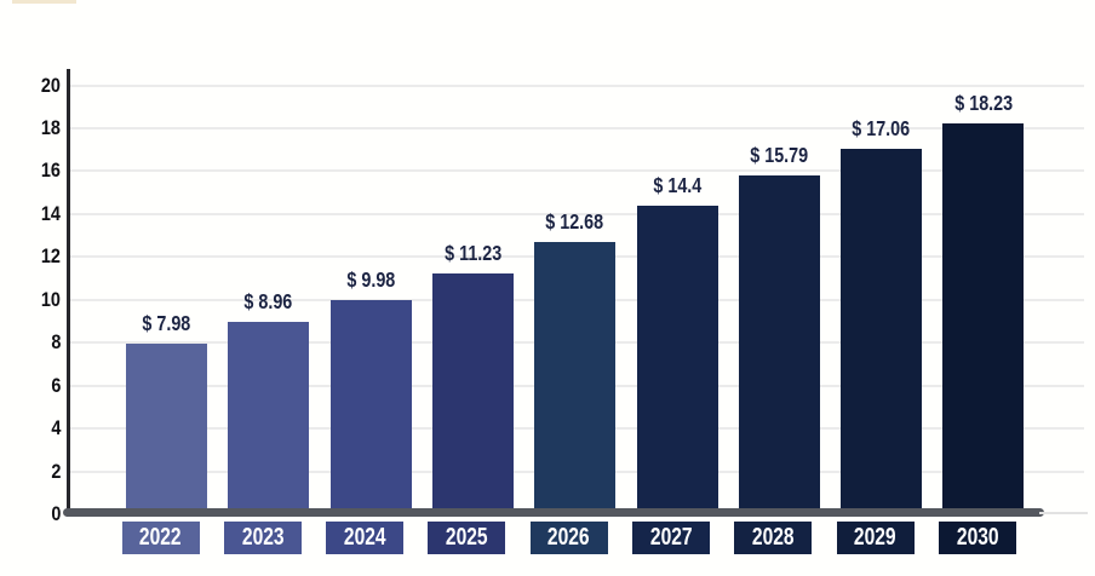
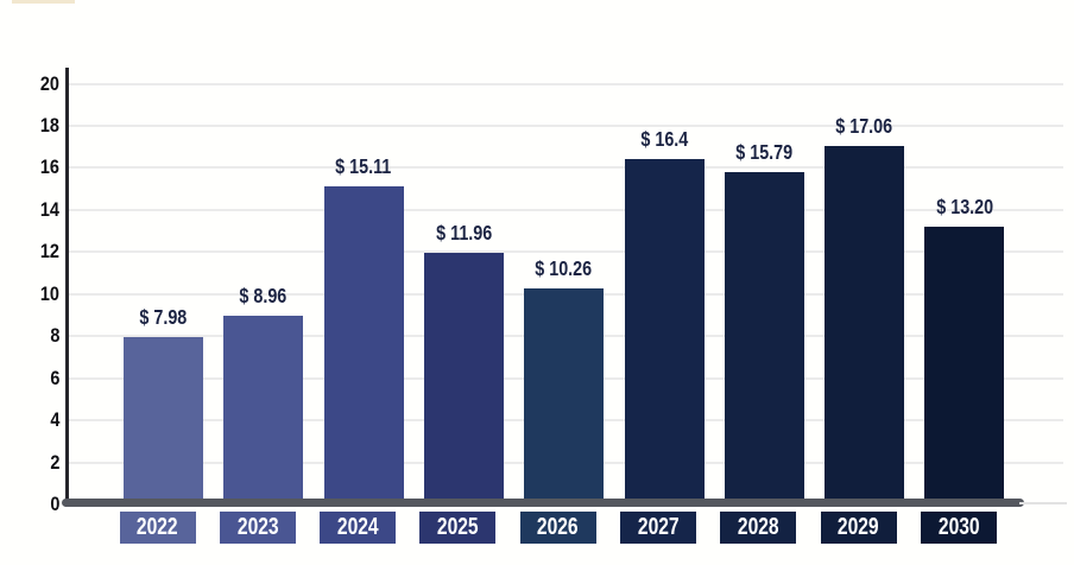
2024: 9.98 -> 15.11
2025: 11.23 -> 11.96
2026: 12.68 -> 10.26
2027: 14.4 -> 16.4
2030: 18.23 -> 13.20
